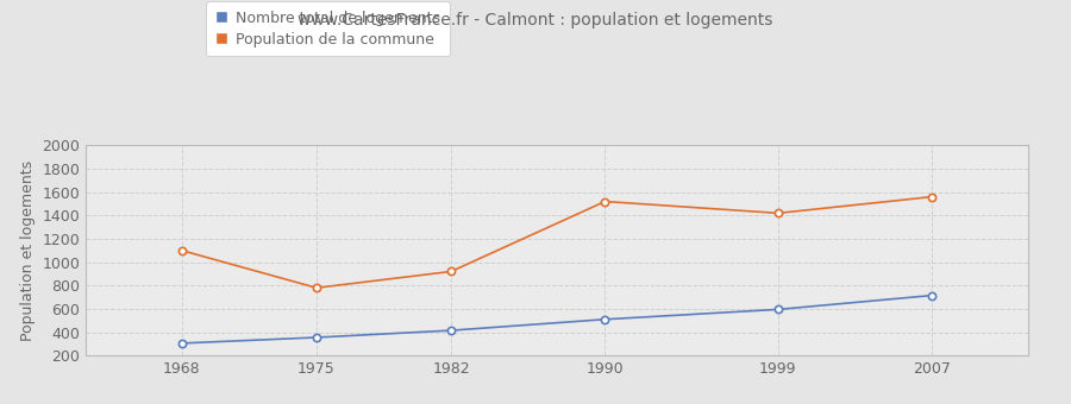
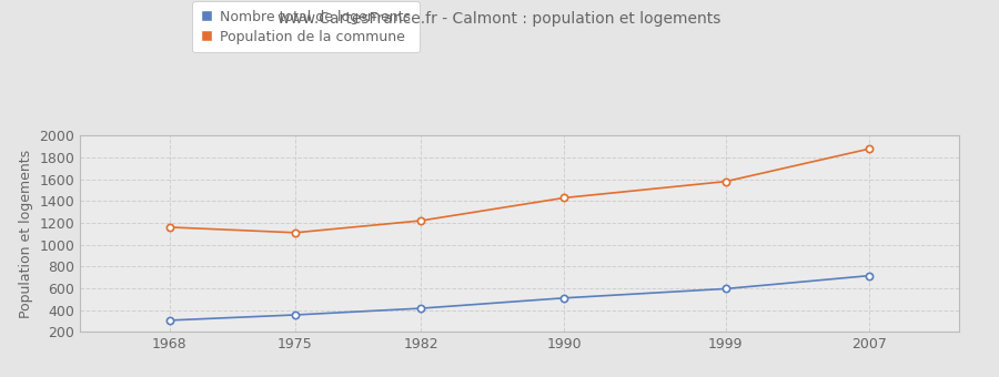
Population de la commune/1968: 1100 -> 1160
Population de la commune/1975: 780 -> 1110
Population de la commune/1982: 920 -> 1220
Population de la commune/1990: 1520 -> 1430
Population de la commune/1999: 1420 -> 1580
Population de la commune/2007: 1560 -> 1880
